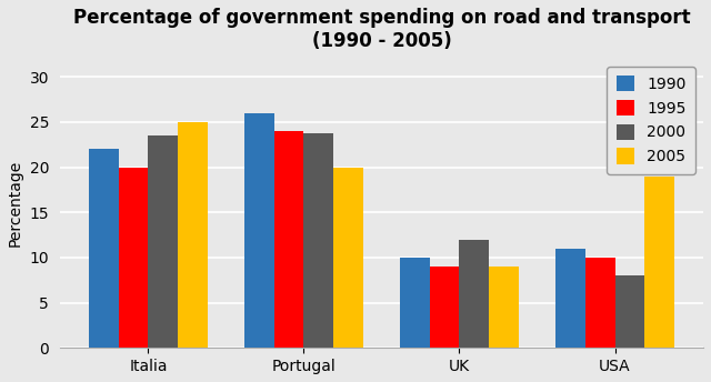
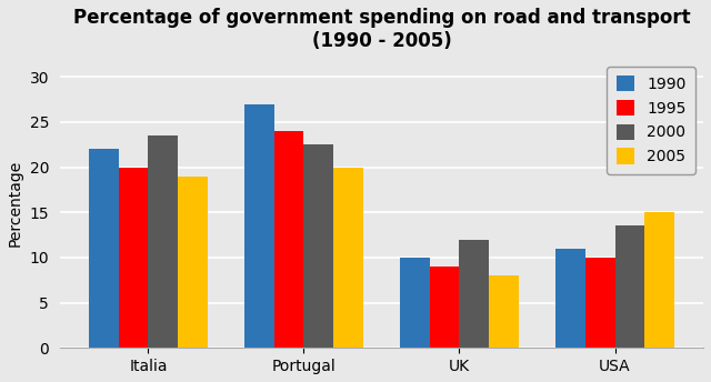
2005/Italia: 25 -> 19
1990/Portugal: 26 -> 27
2000/Portugal: 23.8 -> 22.5
2005/UK: 9 -> 8
2000/USA: 8.0 -> 13.5
2005/USA: 19 -> 15
